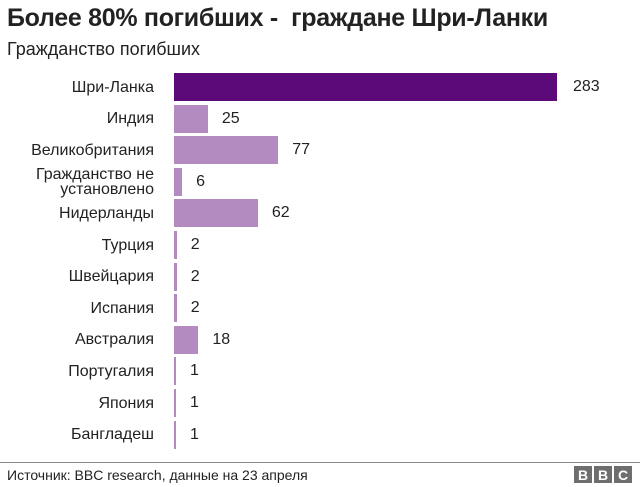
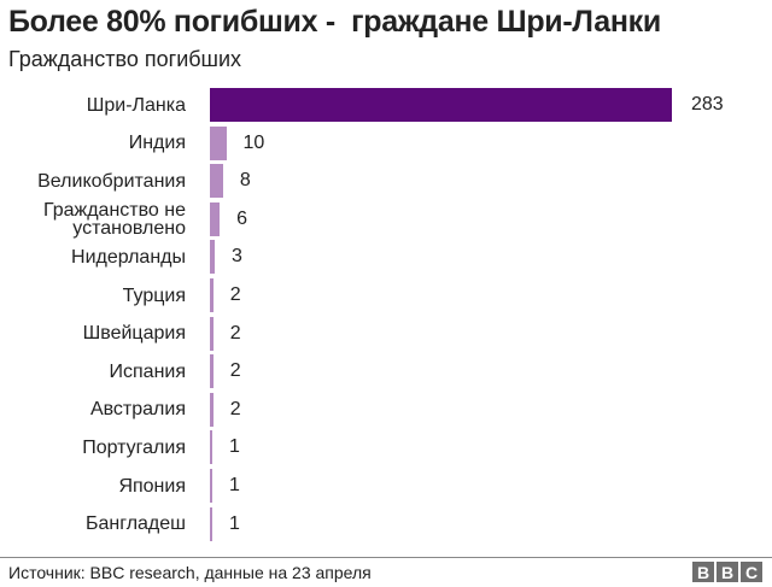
Индия: 25 -> 10
Великобритания: 77 -> 8
Нидерланды: 62 -> 3
Австралия: 18 -> 2
